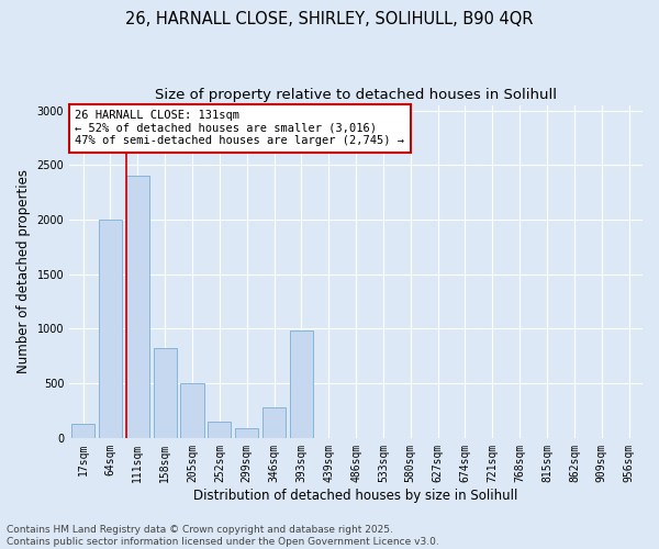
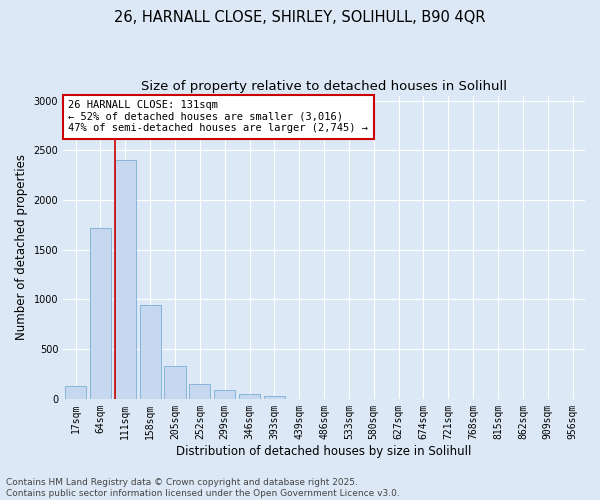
64sqm: 2000 -> 1720
158sqm: 820 -> 940
205sqm: 500 -> 330
346sqm: 280 -> 40
393sqm: 980 -> 20
